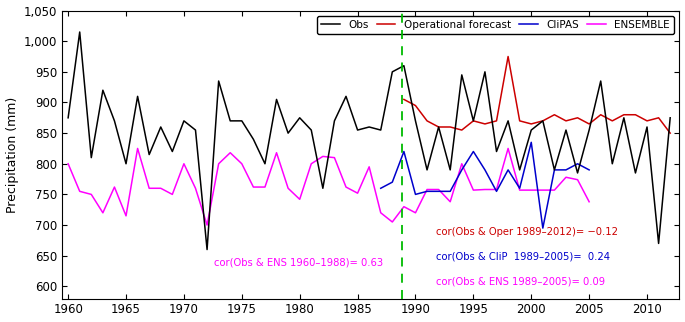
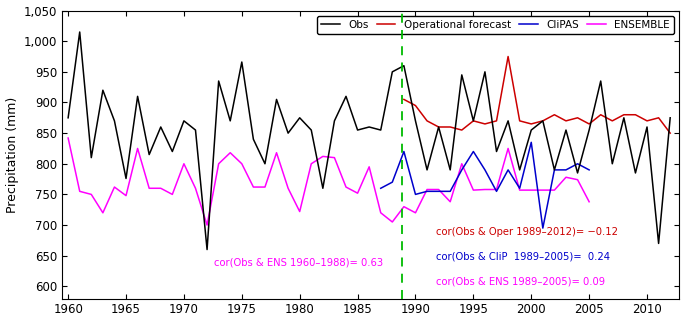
ENSEMBLE/1960: 800 -> 842
Obs/1965: 800 -> 776
ENSEMBLE/1965: 715 -> 748
Obs/1975: 870 -> 966
ENSEMBLE/1980: 742 -> 722
